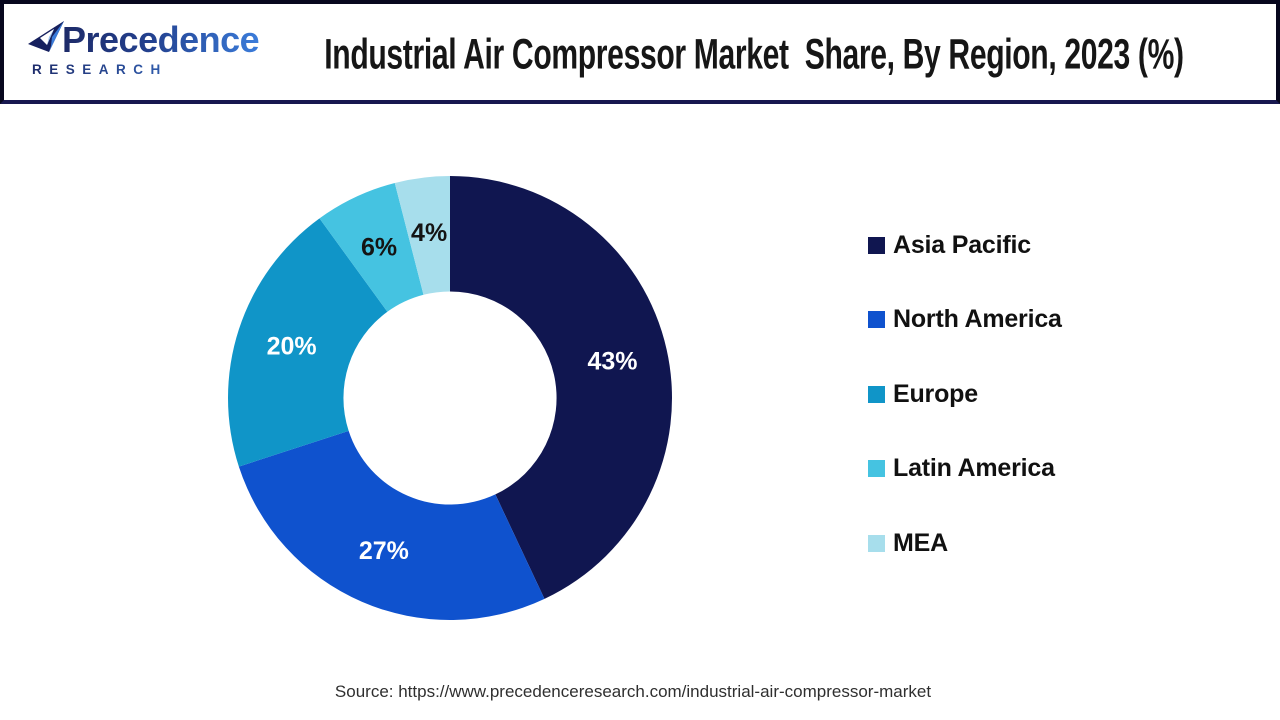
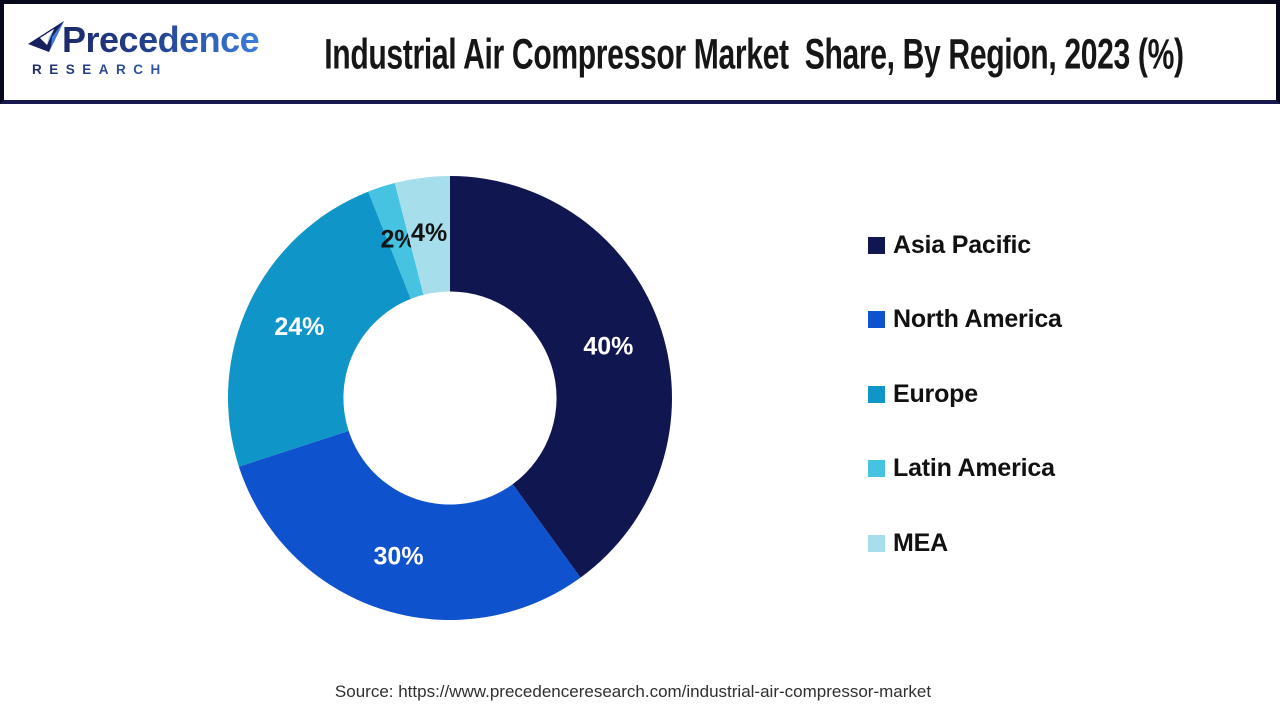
Asia Pacific: 43% -> 40%
North America: 27% -> 30%
Europe: 20% -> 24%
Latin America: 6% -> 2%
